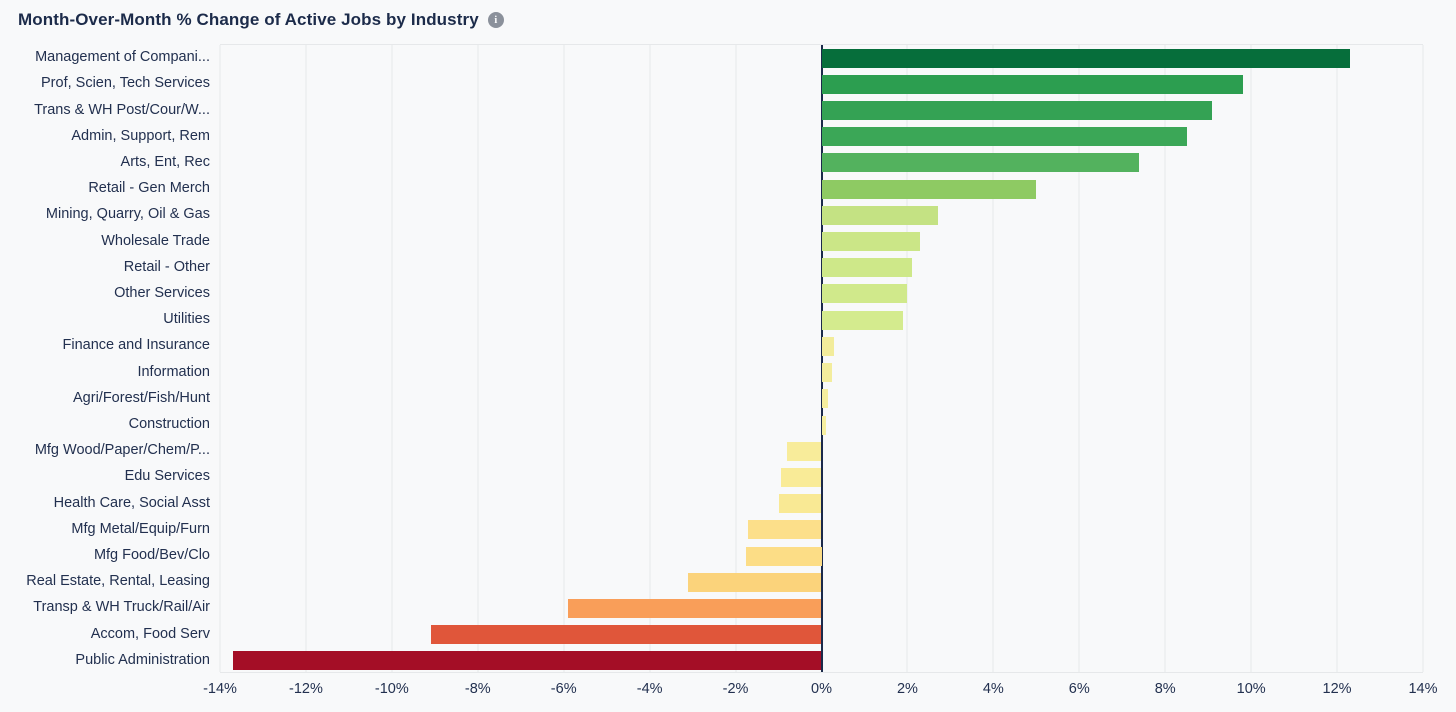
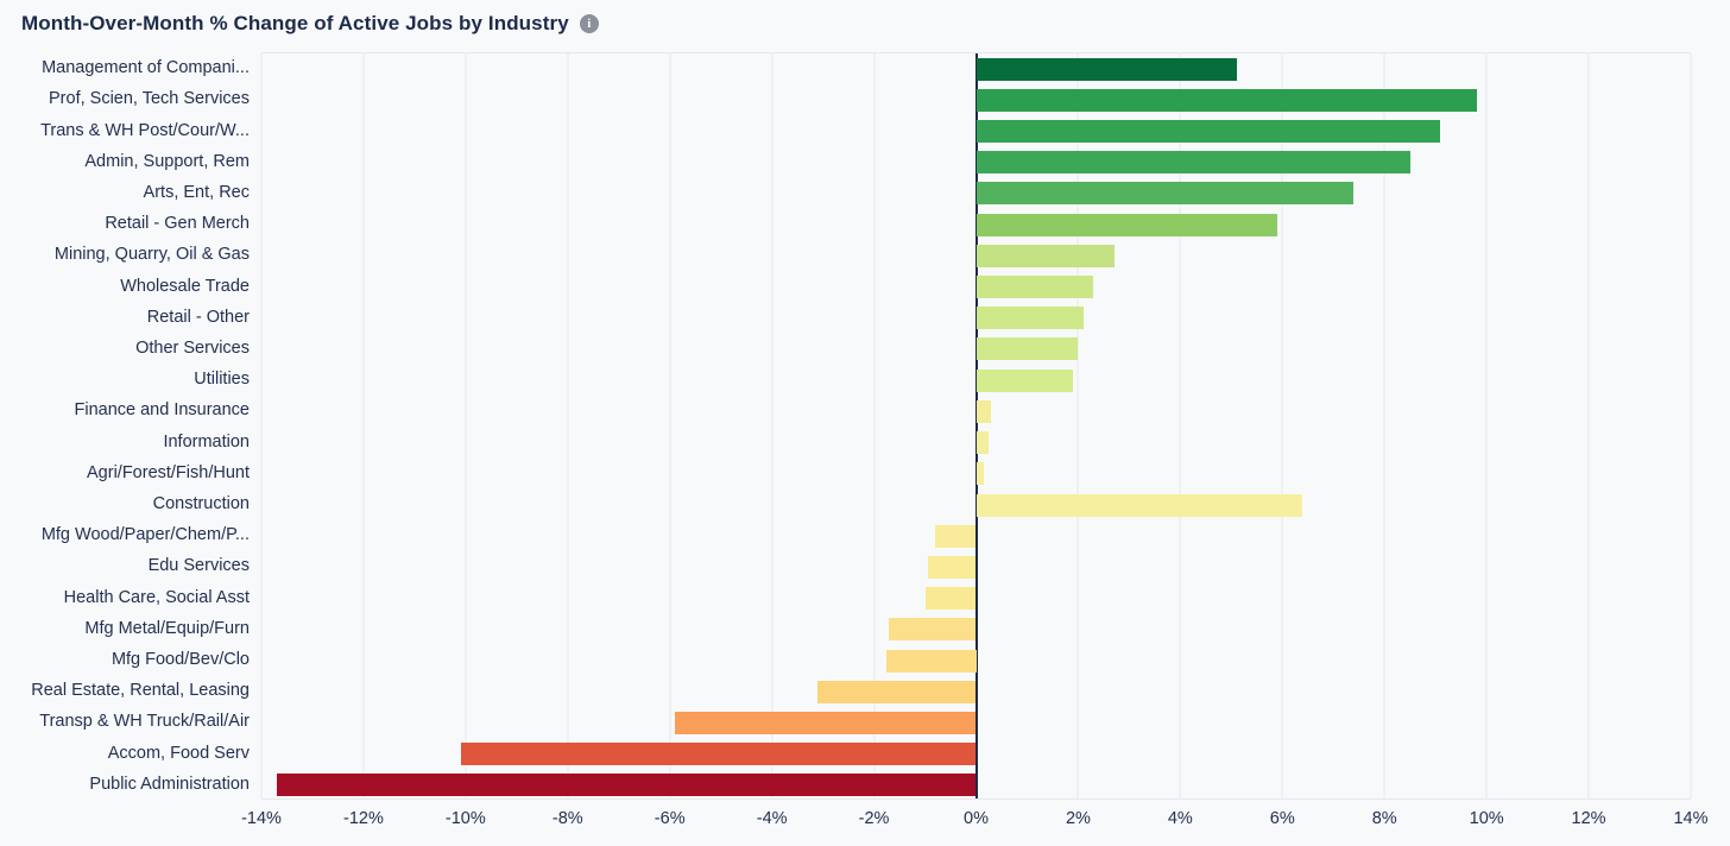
Management of Compani...: 12.3% -> 5.1%
Retail - Gen Merch: 5.0% -> 5.9%
Construction: 0.1% -> 6.4%
Accom, Food Serv: -9.1% -> -10.1%
